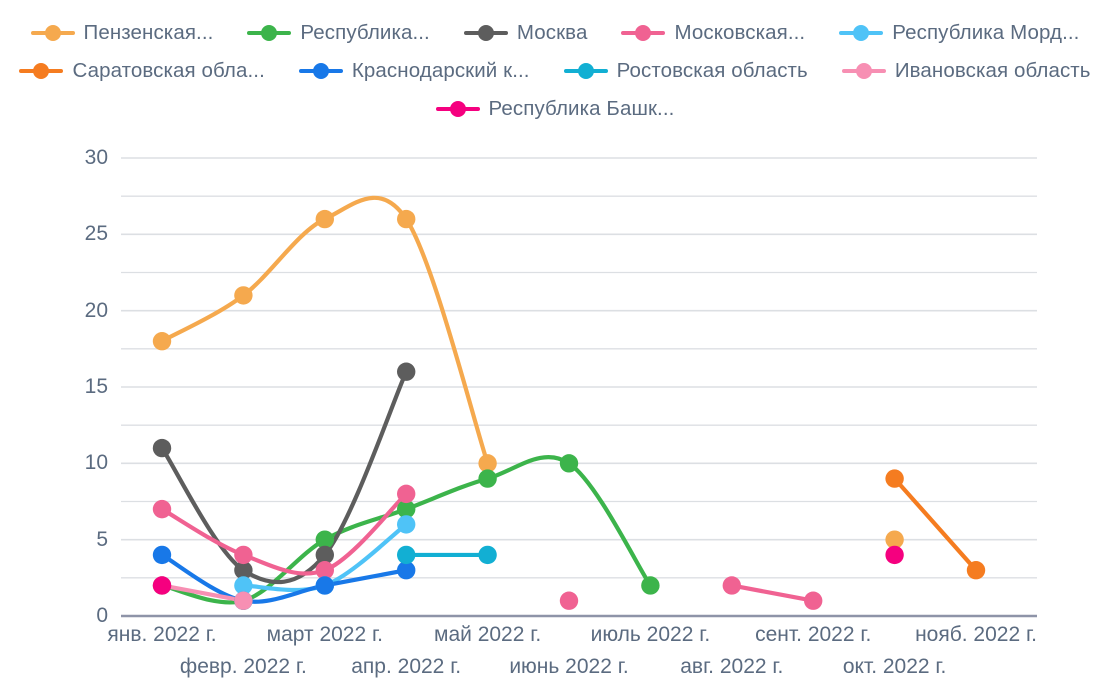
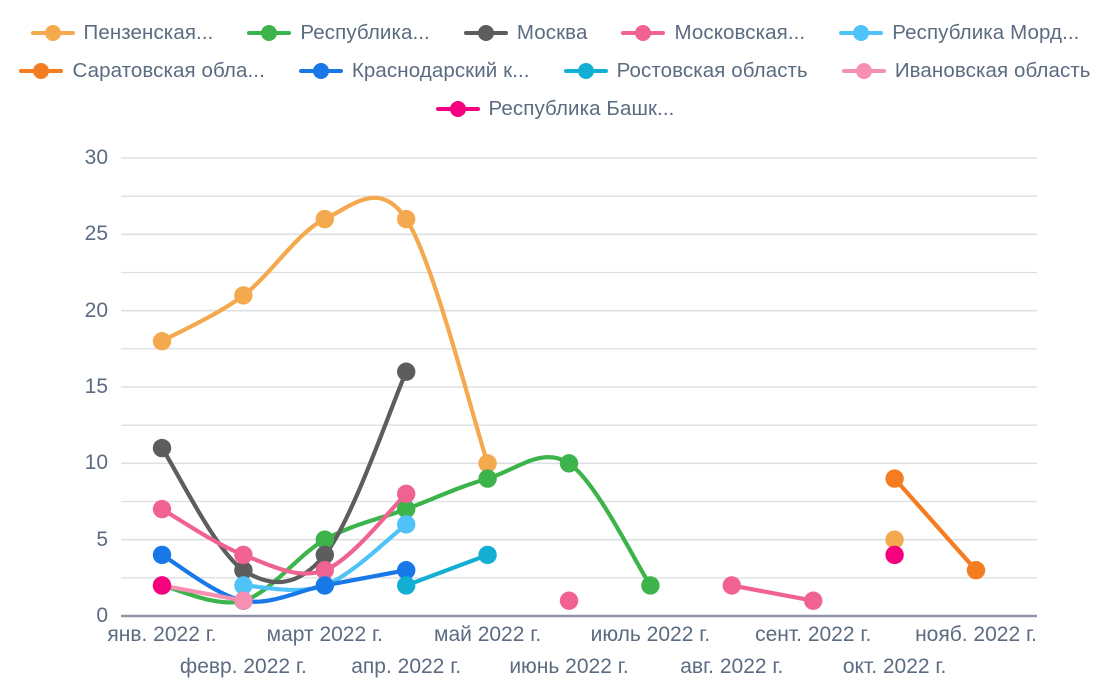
Ростовская область/апр. 2022 г.: 4 -> 2
